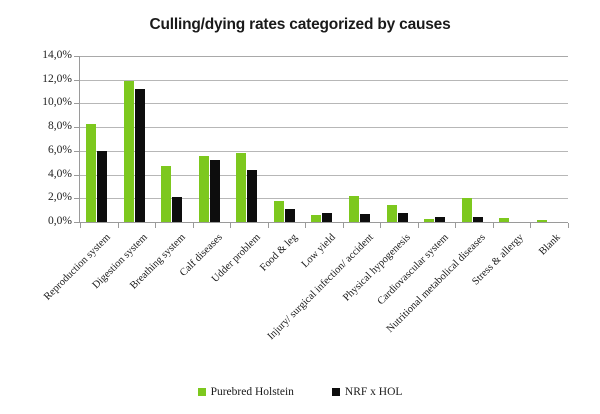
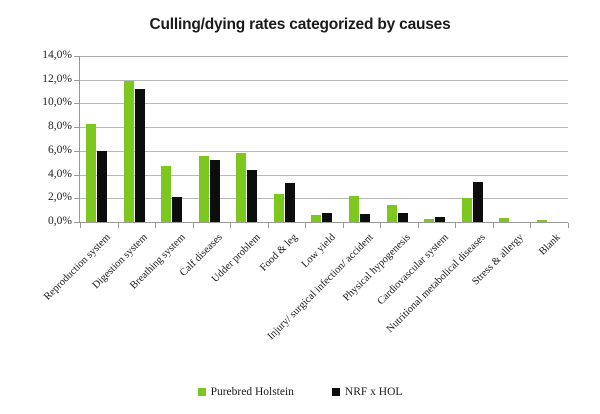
Purebred Holstein/Food & leg: 1,8% -> 2,4%
NRF x HOL/Food & leg: 1,1% -> 3,3%
NRF x HOL/Nutritional metabolical diseases: 0,5% -> 3,4%
